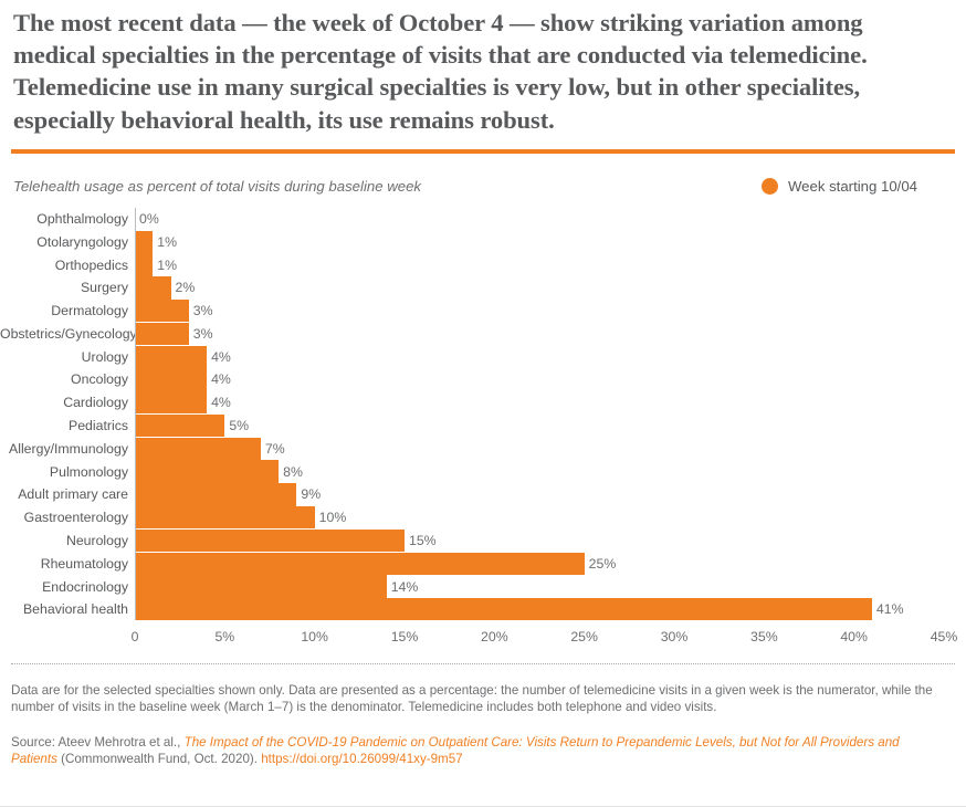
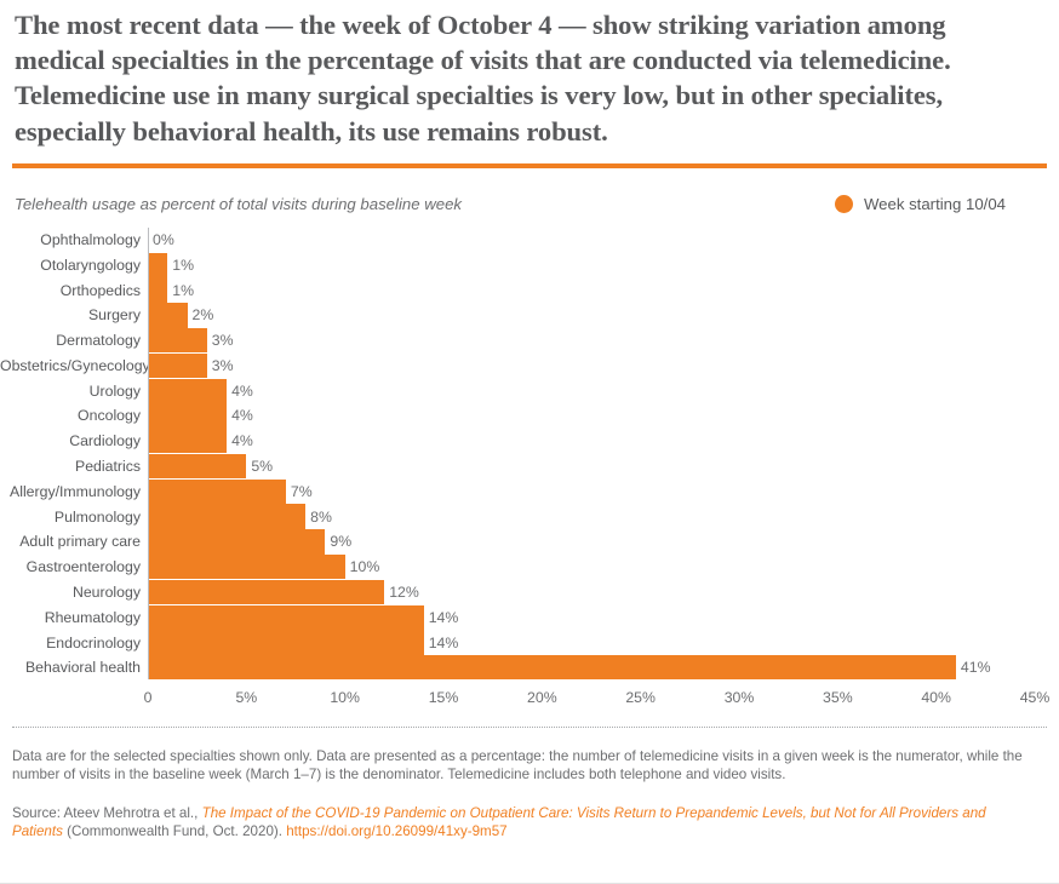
Neurology: 15% -> 12%
Rheumatology: 25% -> 14%
